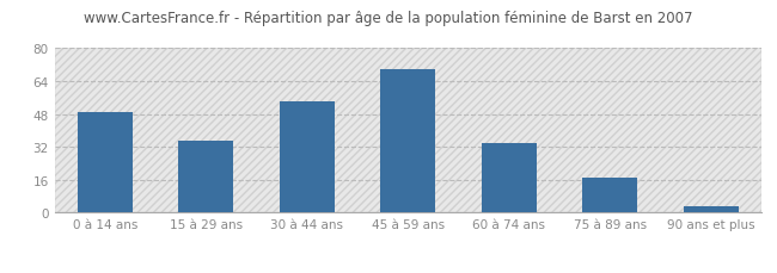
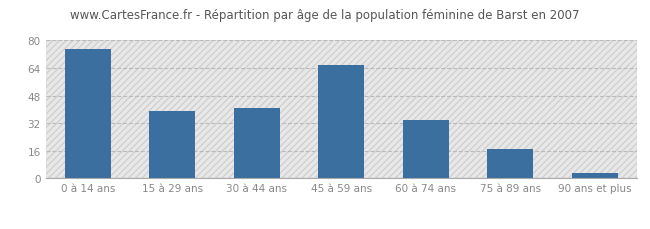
0 à 14 ans: 49 -> 75
15 à 29 ans: 35 -> 39
30 à 44 ans: 54 -> 41
45 à 59 ans: 70 -> 66
